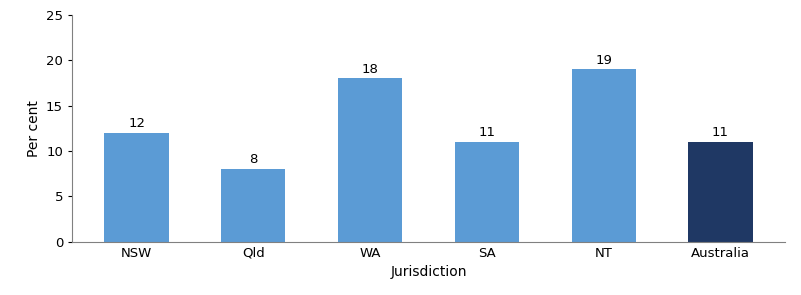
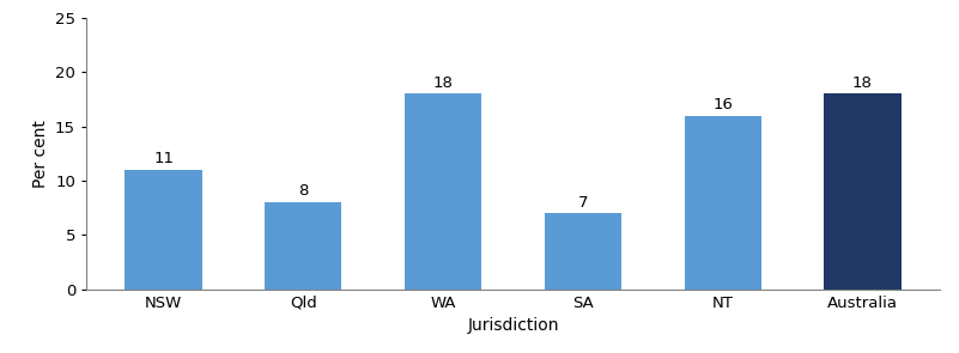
NSW: 12 -> 11
SA: 11 -> 7
NT: 19 -> 16
Australia: 11 -> 18
